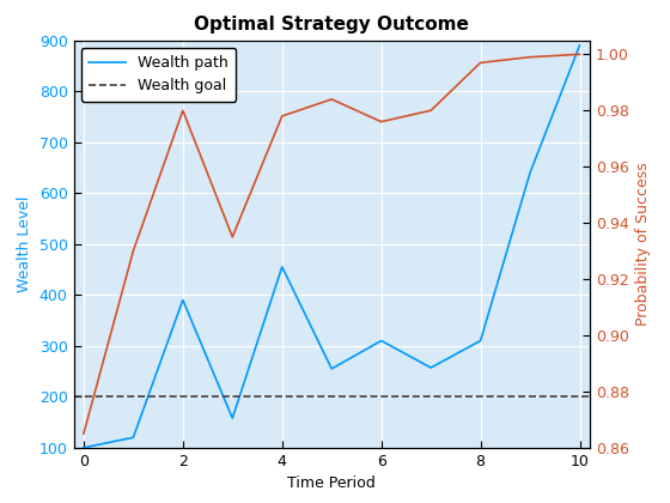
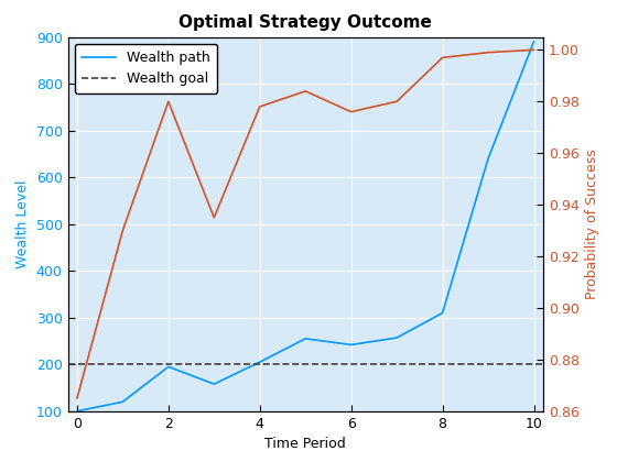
Wealth path/2: 390 -> 195
Wealth path/4: 455 -> 205
Wealth path/6: 310 -> 242
